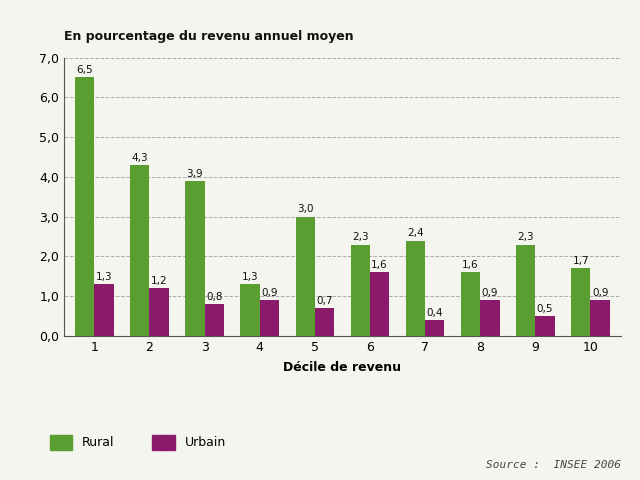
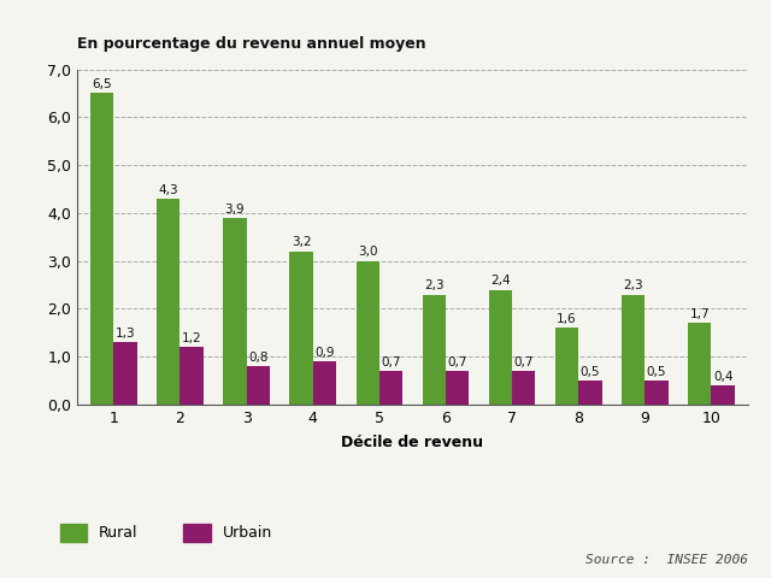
Rural/4: 1,3 -> 3,2
Urbain/6: 1,6 -> 0,7
Urbain/7: 0,4 -> 0,7
Urbain/8: 0,9 -> 0,5
Urbain/10: 0,9 -> 0,4
